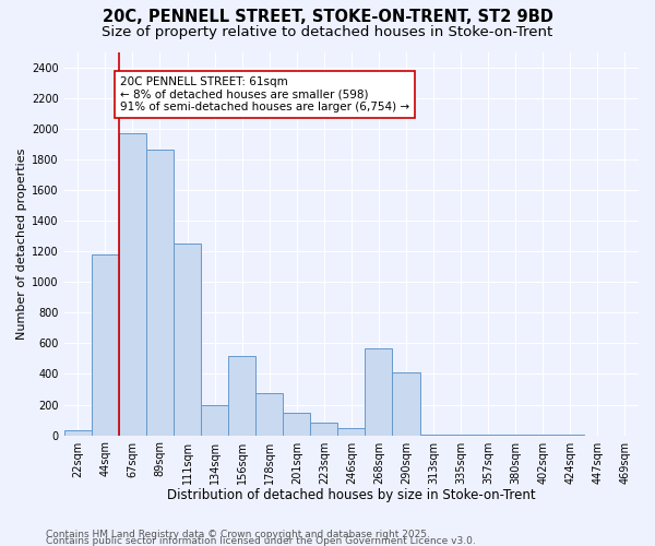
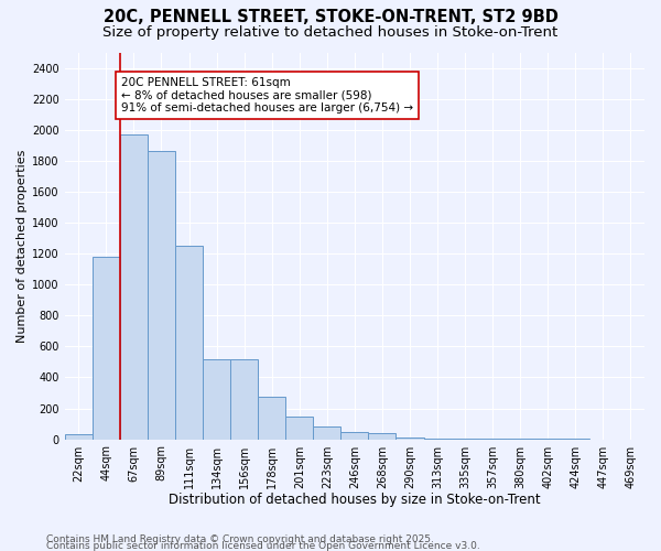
134sqm: 200 -> 520
268sqm: 570 -> 40
290sqm: 410 -> 10
